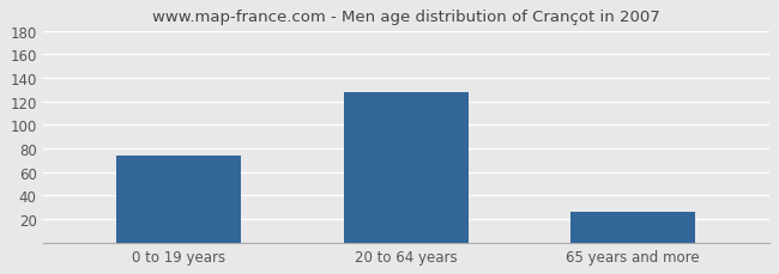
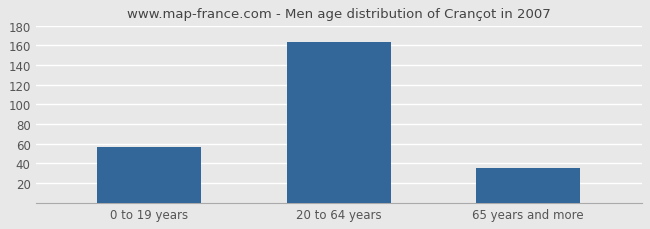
0 to 19 years: 74 -> 57
20 to 64 years: 128 -> 163
65 years and more: 26 -> 35
